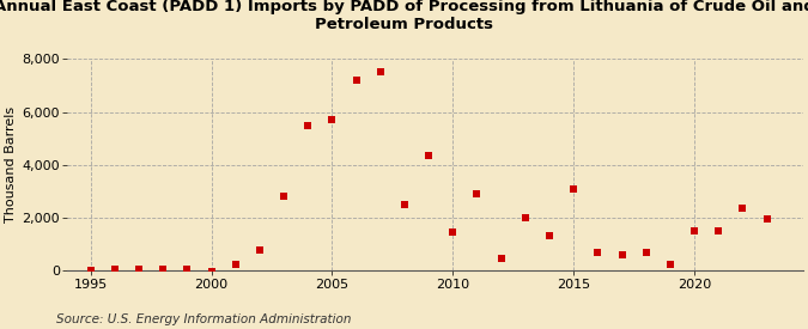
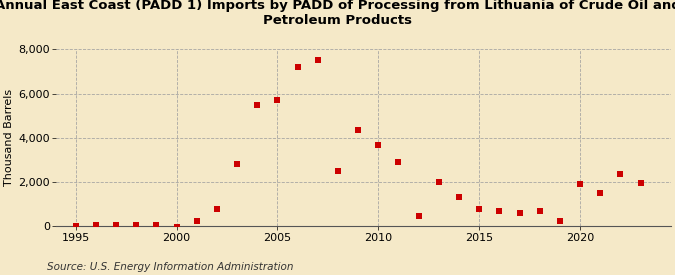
2010: 1,450 -> 3,700
2015: 3,100 -> 800
2020: 1,500 -> 1,900
